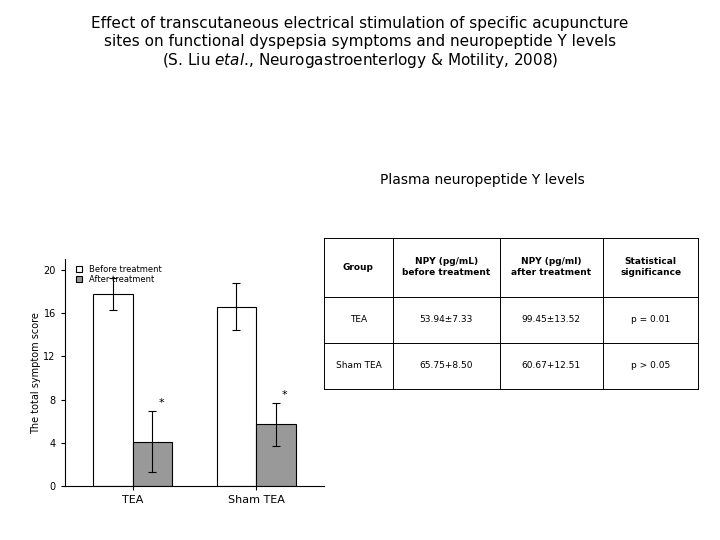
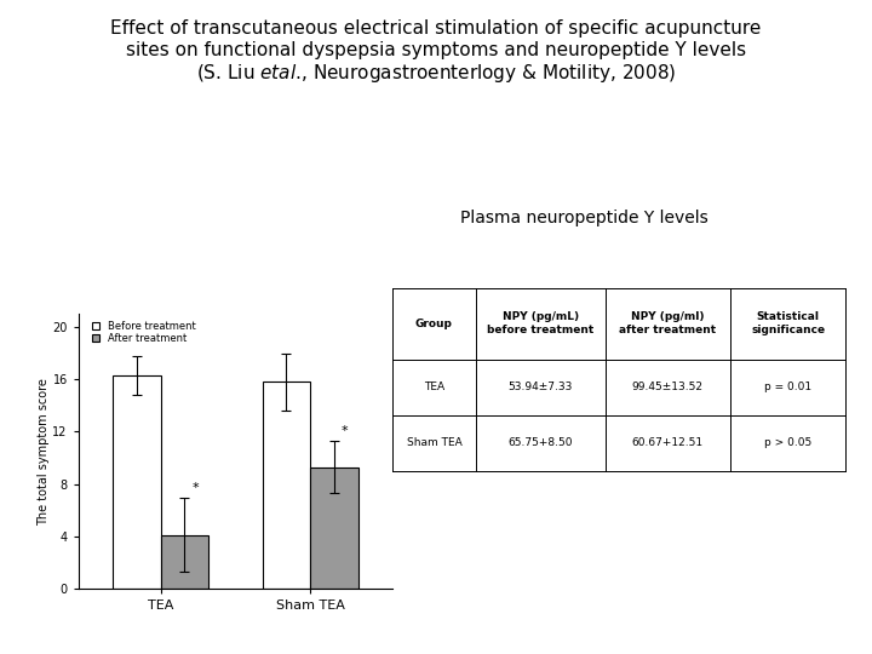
Before treatment/TEA: 17.8 -> 16.3
Before treatment/Sham TEA: 16.6 -> 15.8
After treatment/Sham TEA: 5.7 -> 9.3
